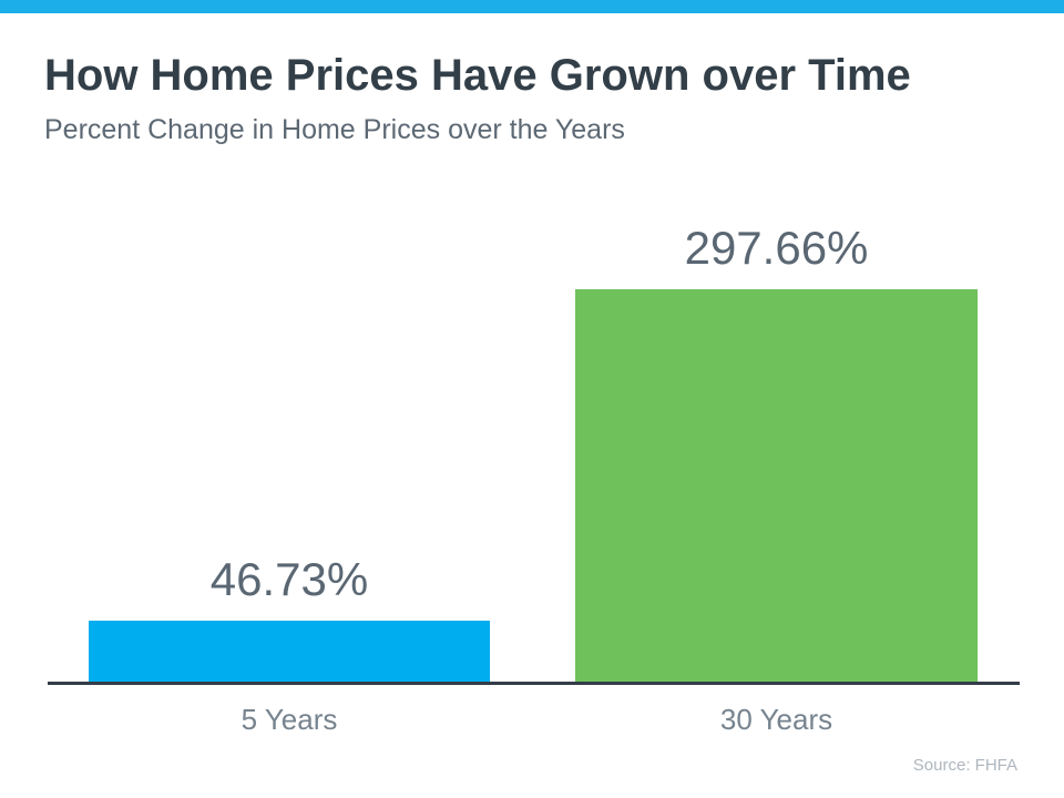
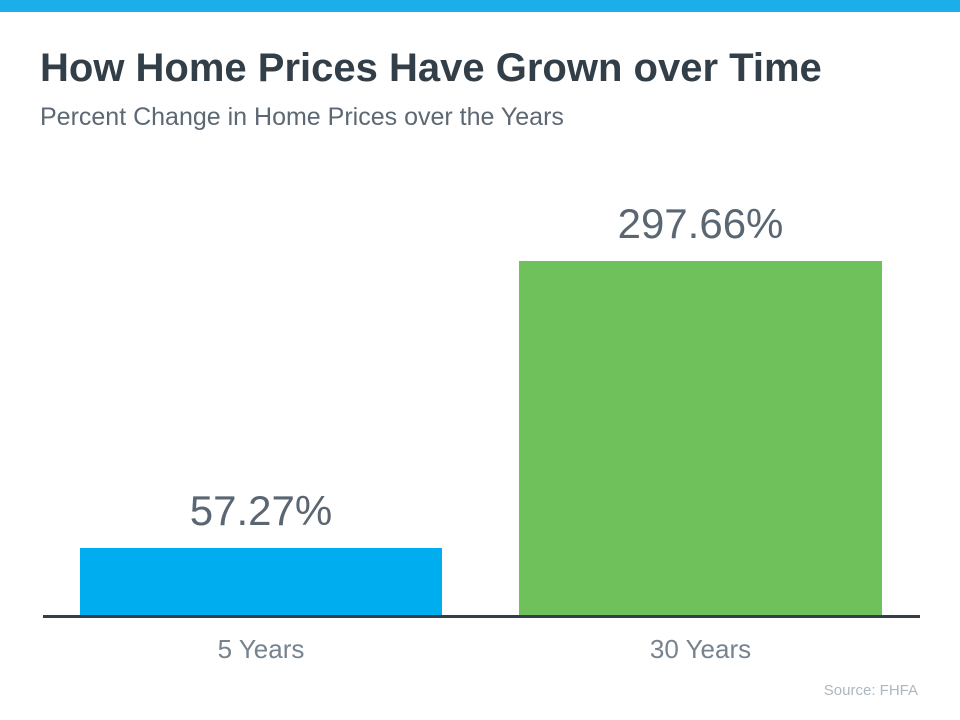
5 Years: 46.73% -> 57.27%
